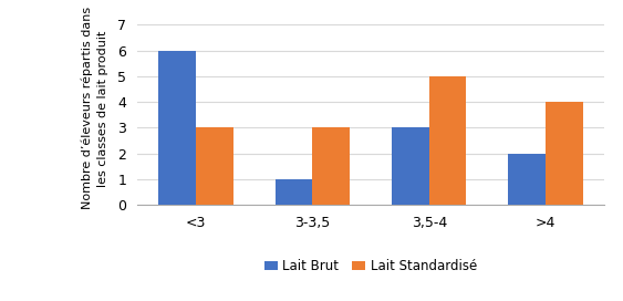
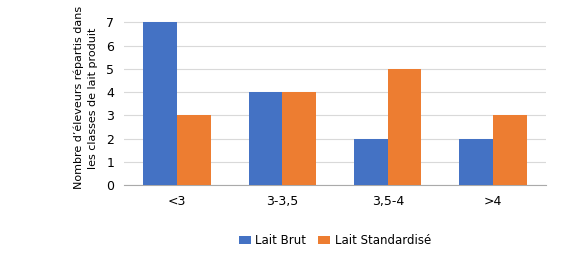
Lait Brut/<3: 6 -> 7
Lait Brut/3-3,5: 1 -> 4
Lait Standardisé/3-3,5: 3 -> 4
Lait Brut/3,5-4: 3 -> 2
Lait Standardisé/>4: 4 -> 3
